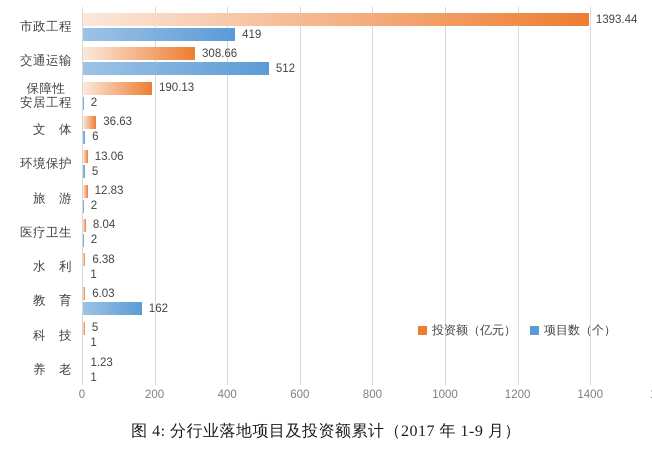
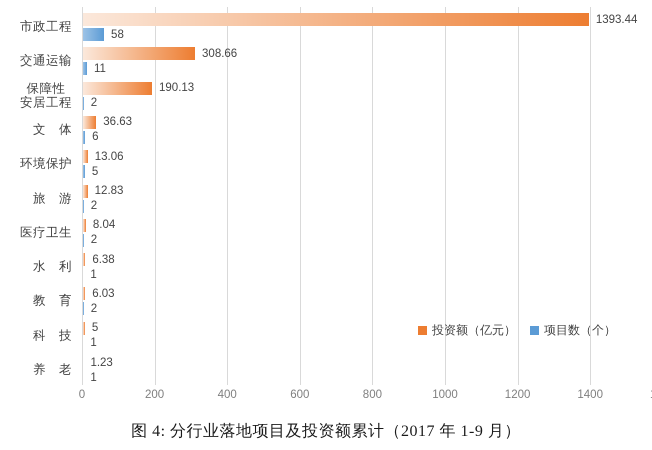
项目数（个）/市政工程: 419 -> 58
项目数（个）/交通运输: 512 -> 11
项目数（个）/教 育: 162 -> 2
